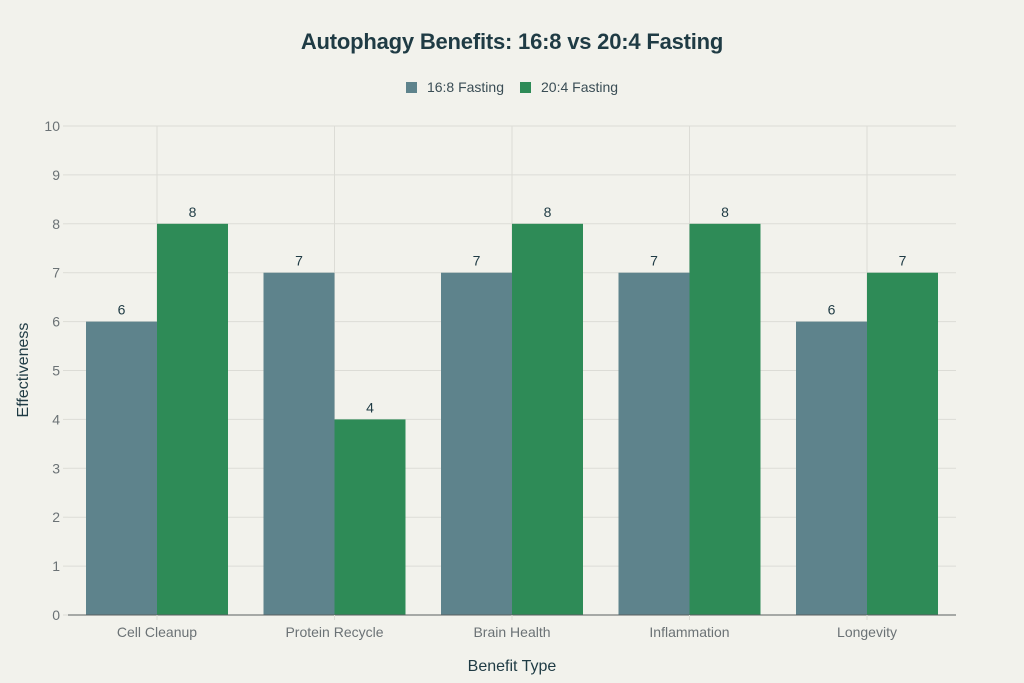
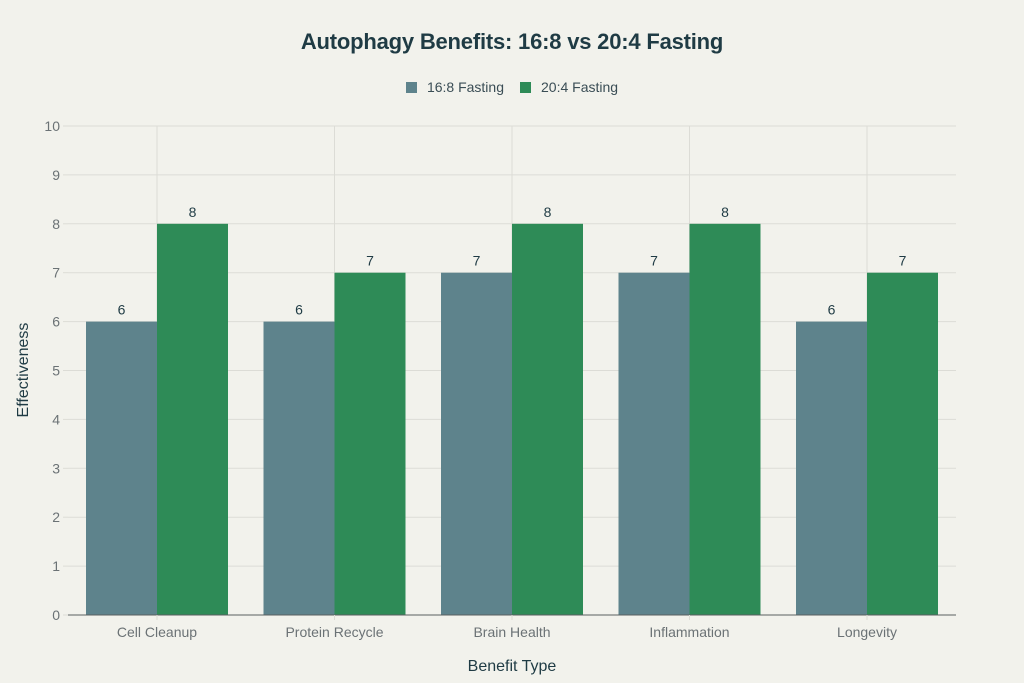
16:8 Fasting/Protein Recycle: 7 -> 6
20:4 Fasting/Protein Recycle: 4 -> 7
